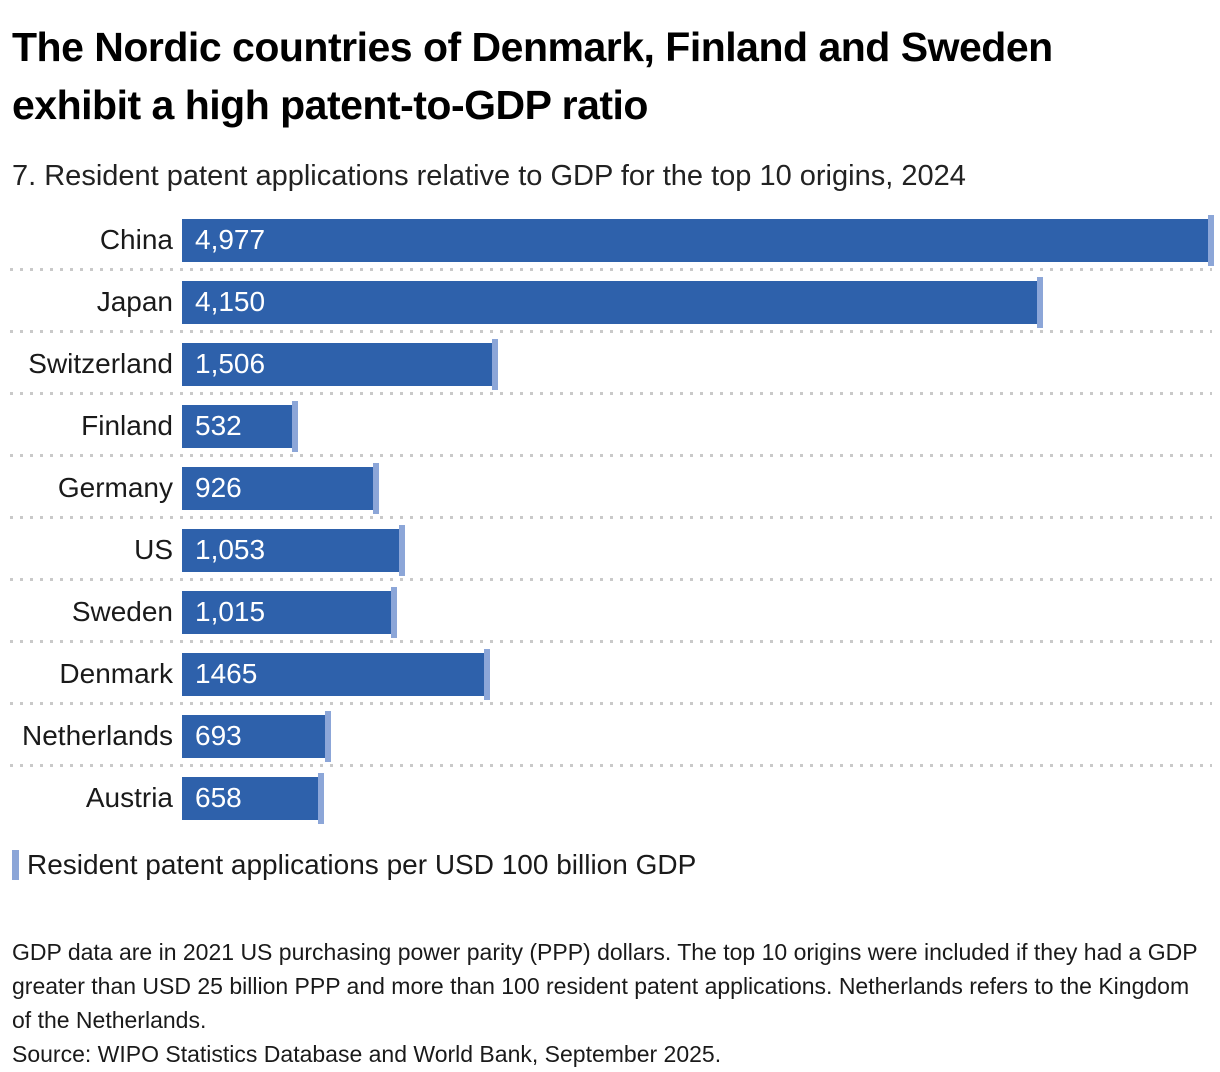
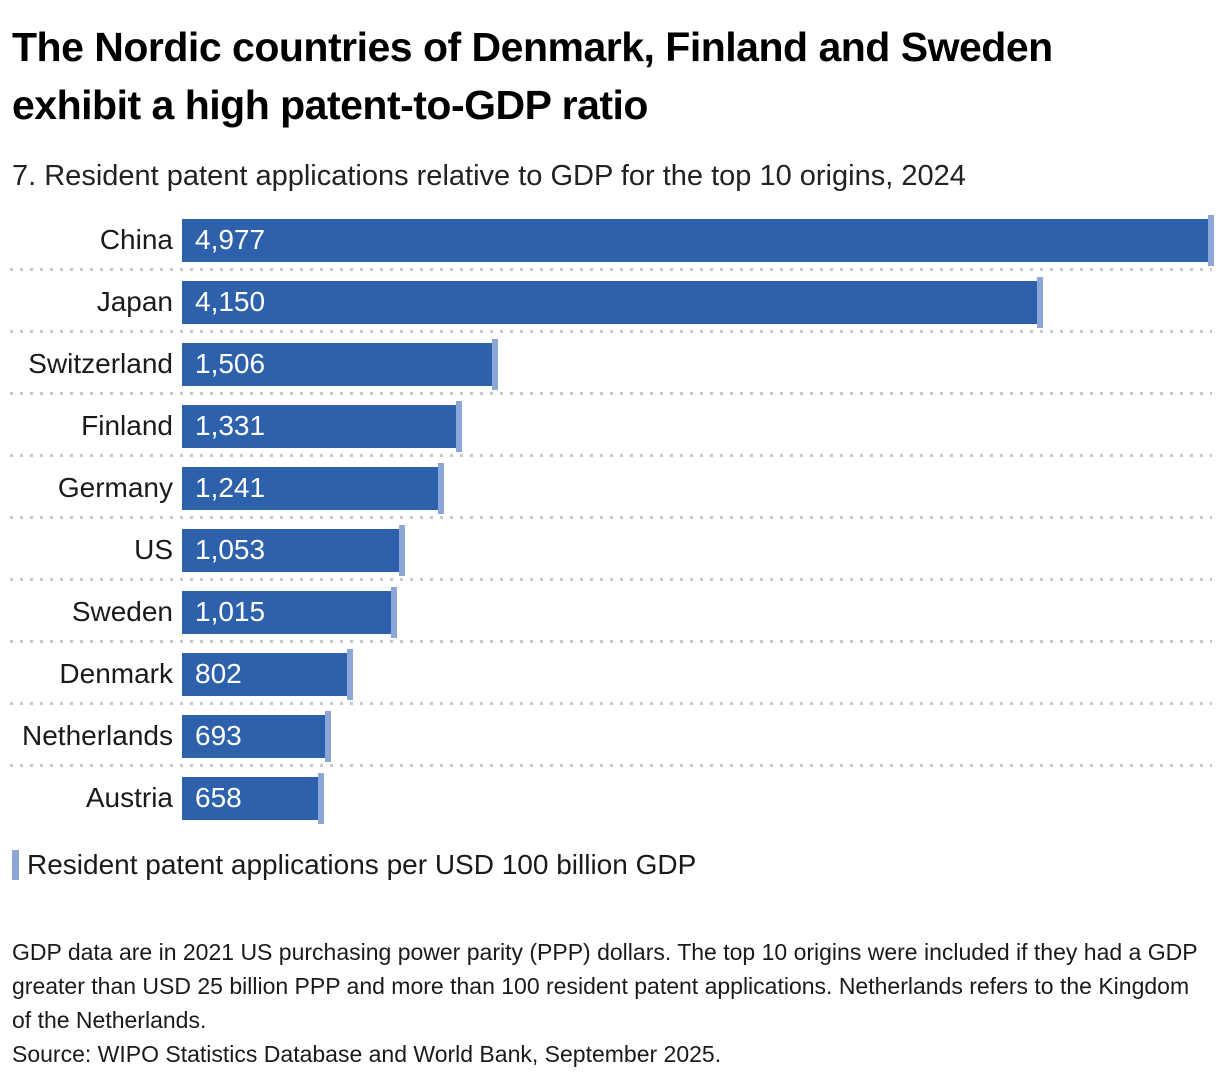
Finland: 532 -> 1,331
Germany: 926 -> 1,241
Denmark: 1465 -> 802
